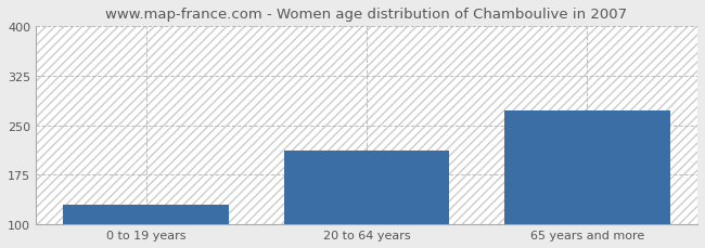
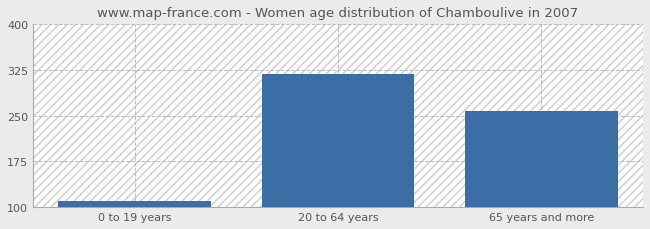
0 to 19 years: 130 -> 110
20 to 64 years: 212 -> 318
65 years and more: 272 -> 258
